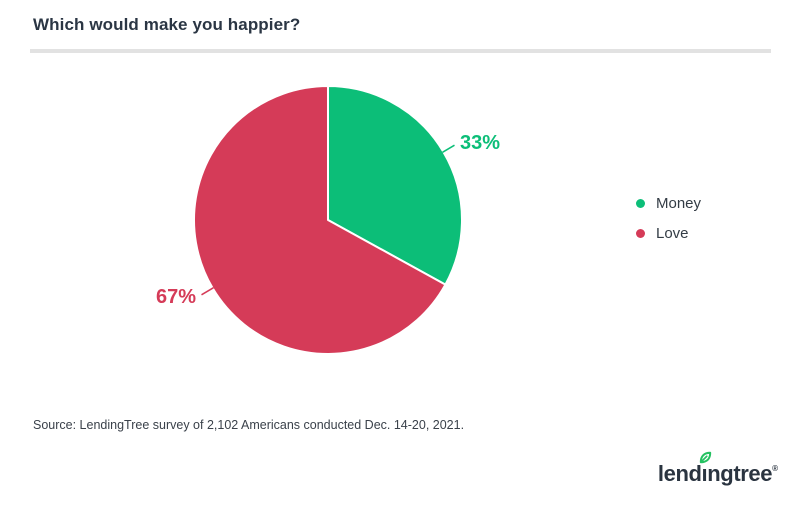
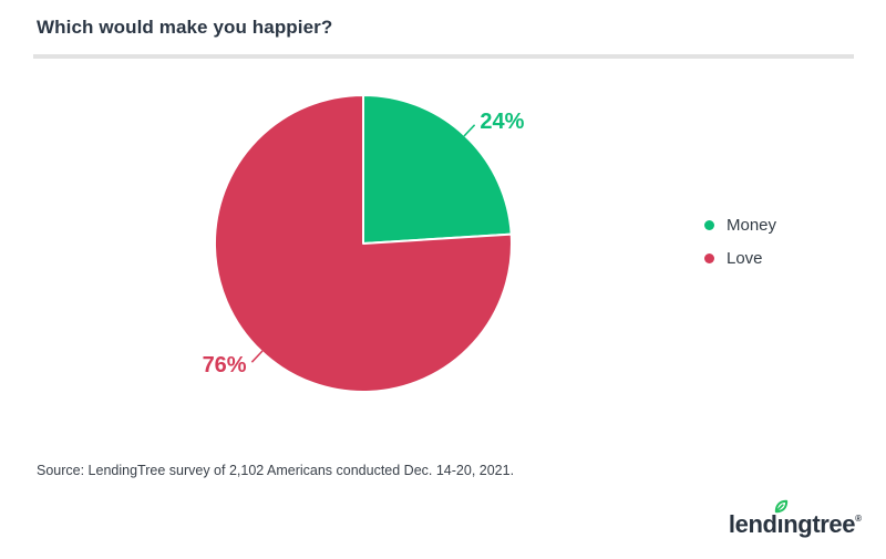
Money: 33% -> 24%
Love: 67% -> 76%
